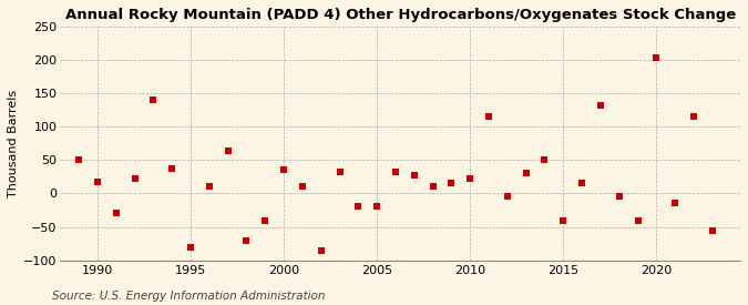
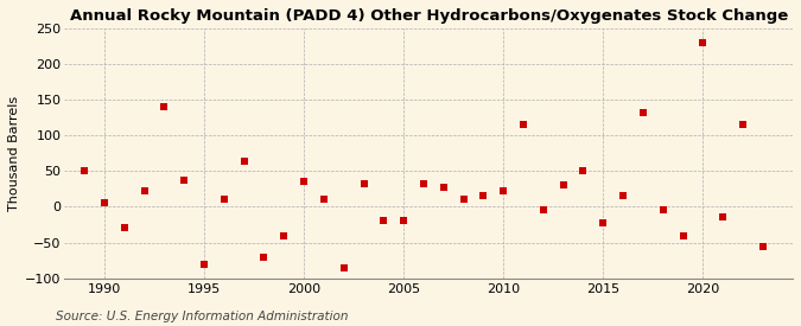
1990: 18 -> 6
2015: -40 -> -22
2020: 203 -> 230
